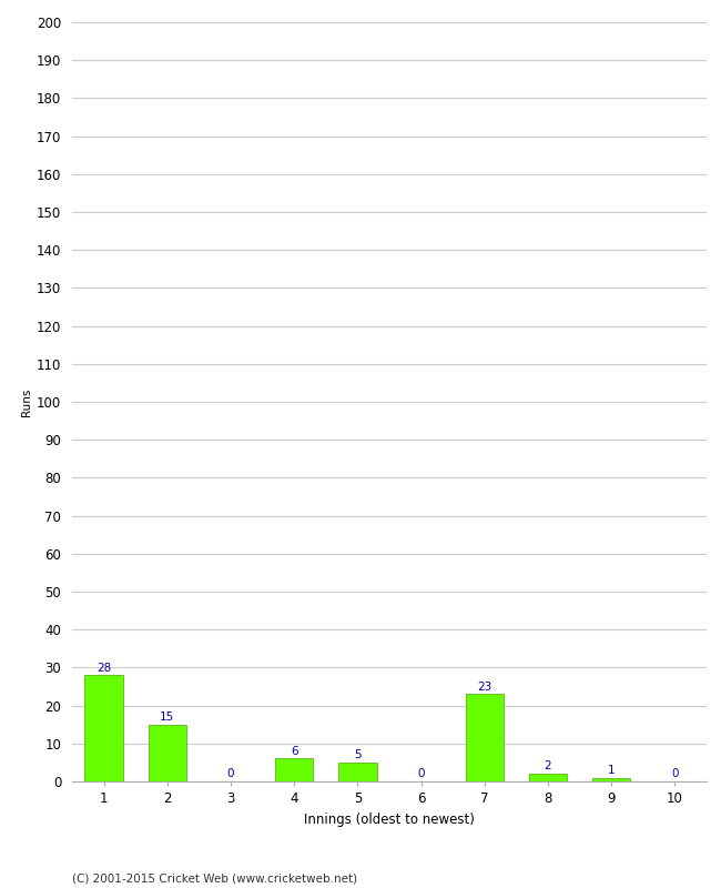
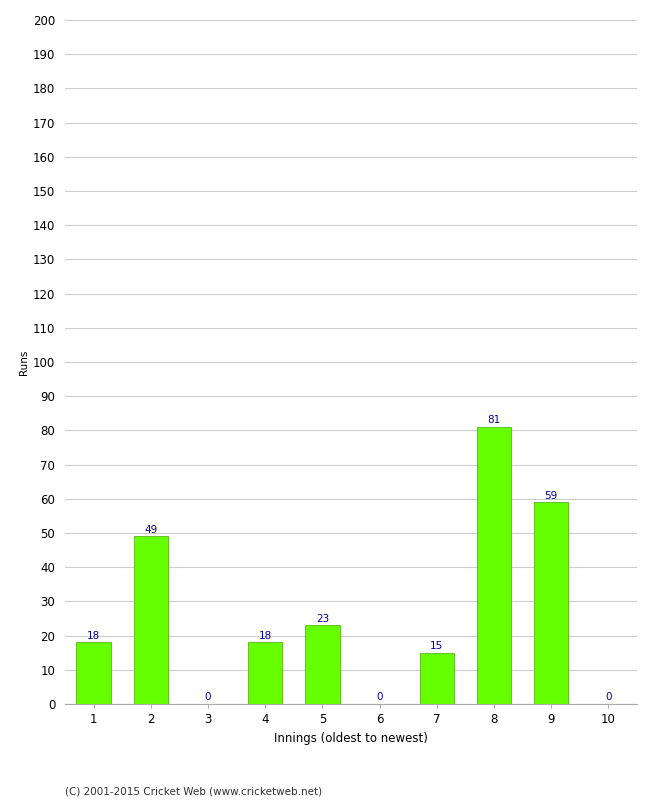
1: 28 -> 18
2: 15 -> 49
4: 6 -> 18
5: 5 -> 23
7: 23 -> 15
8: 2 -> 81
9: 1 -> 59
